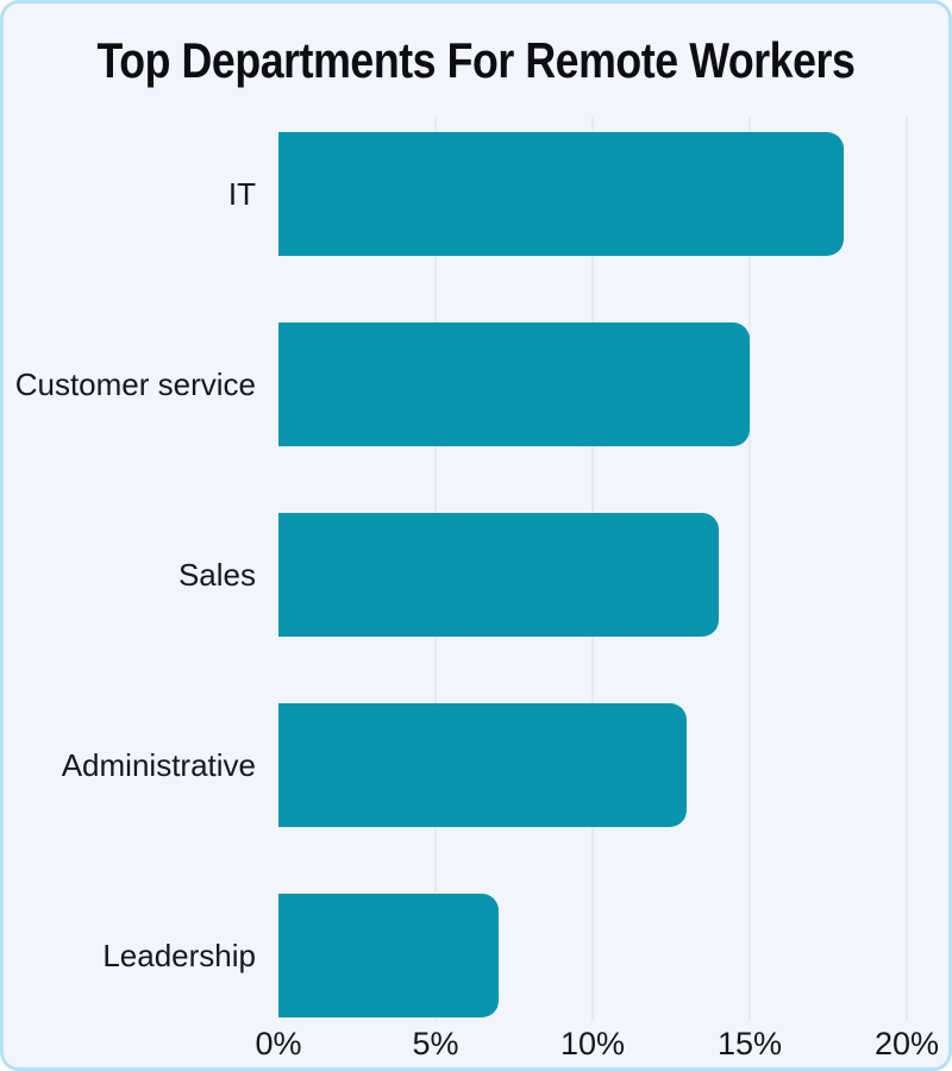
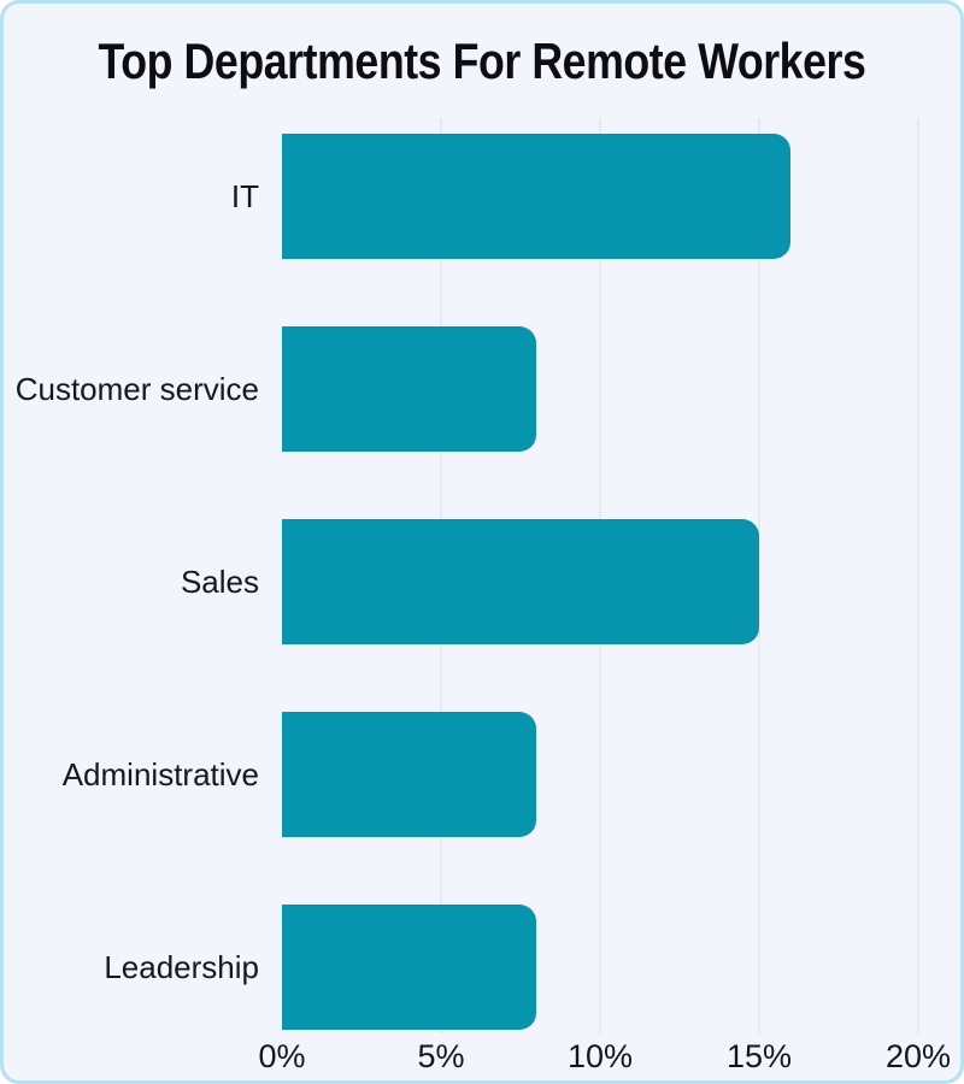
IT: 18% -> 16%
Customer service: 15% -> 8%
Sales: 14% -> 15%
Administrative: 13% -> 8%
Leadership: 7% -> 8%
